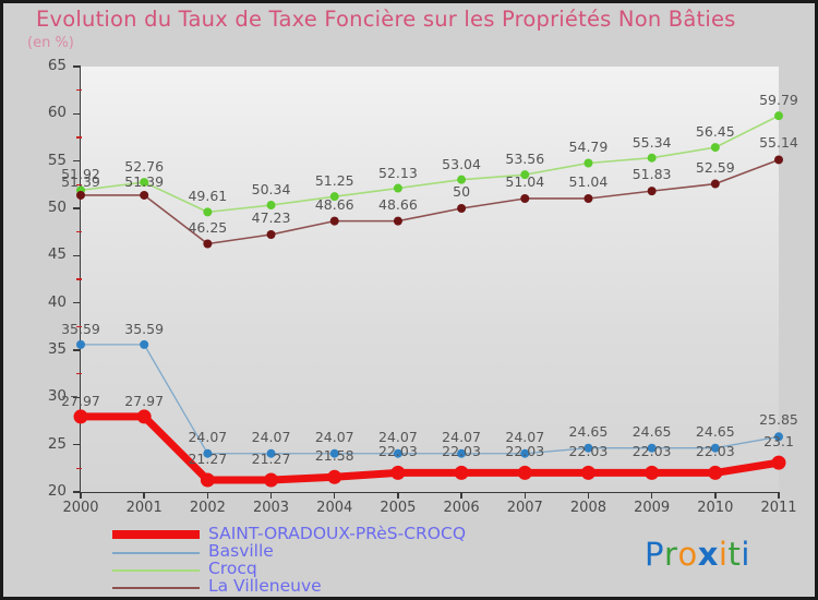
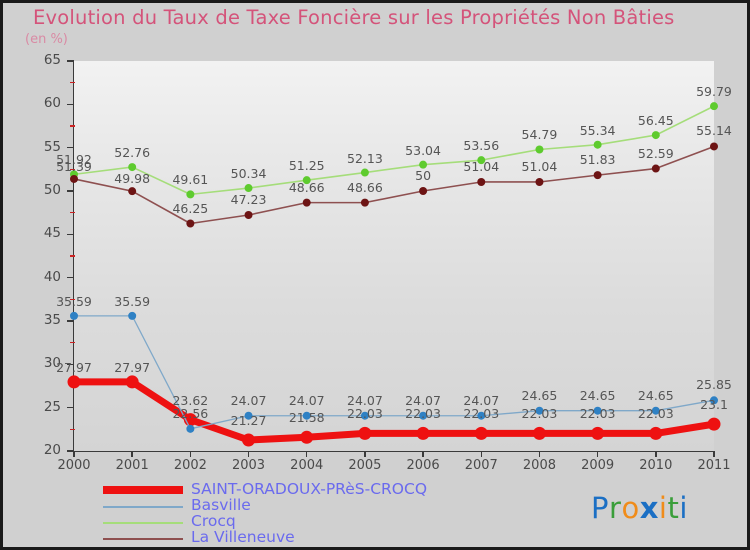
La Villeneuve/2001: 51.39 -> 49.98
SAINT-ORADOUX-PRèS-CROCQ/2002: 21.27 -> 23.62
Basville/2002: 24.07 -> 22.56
